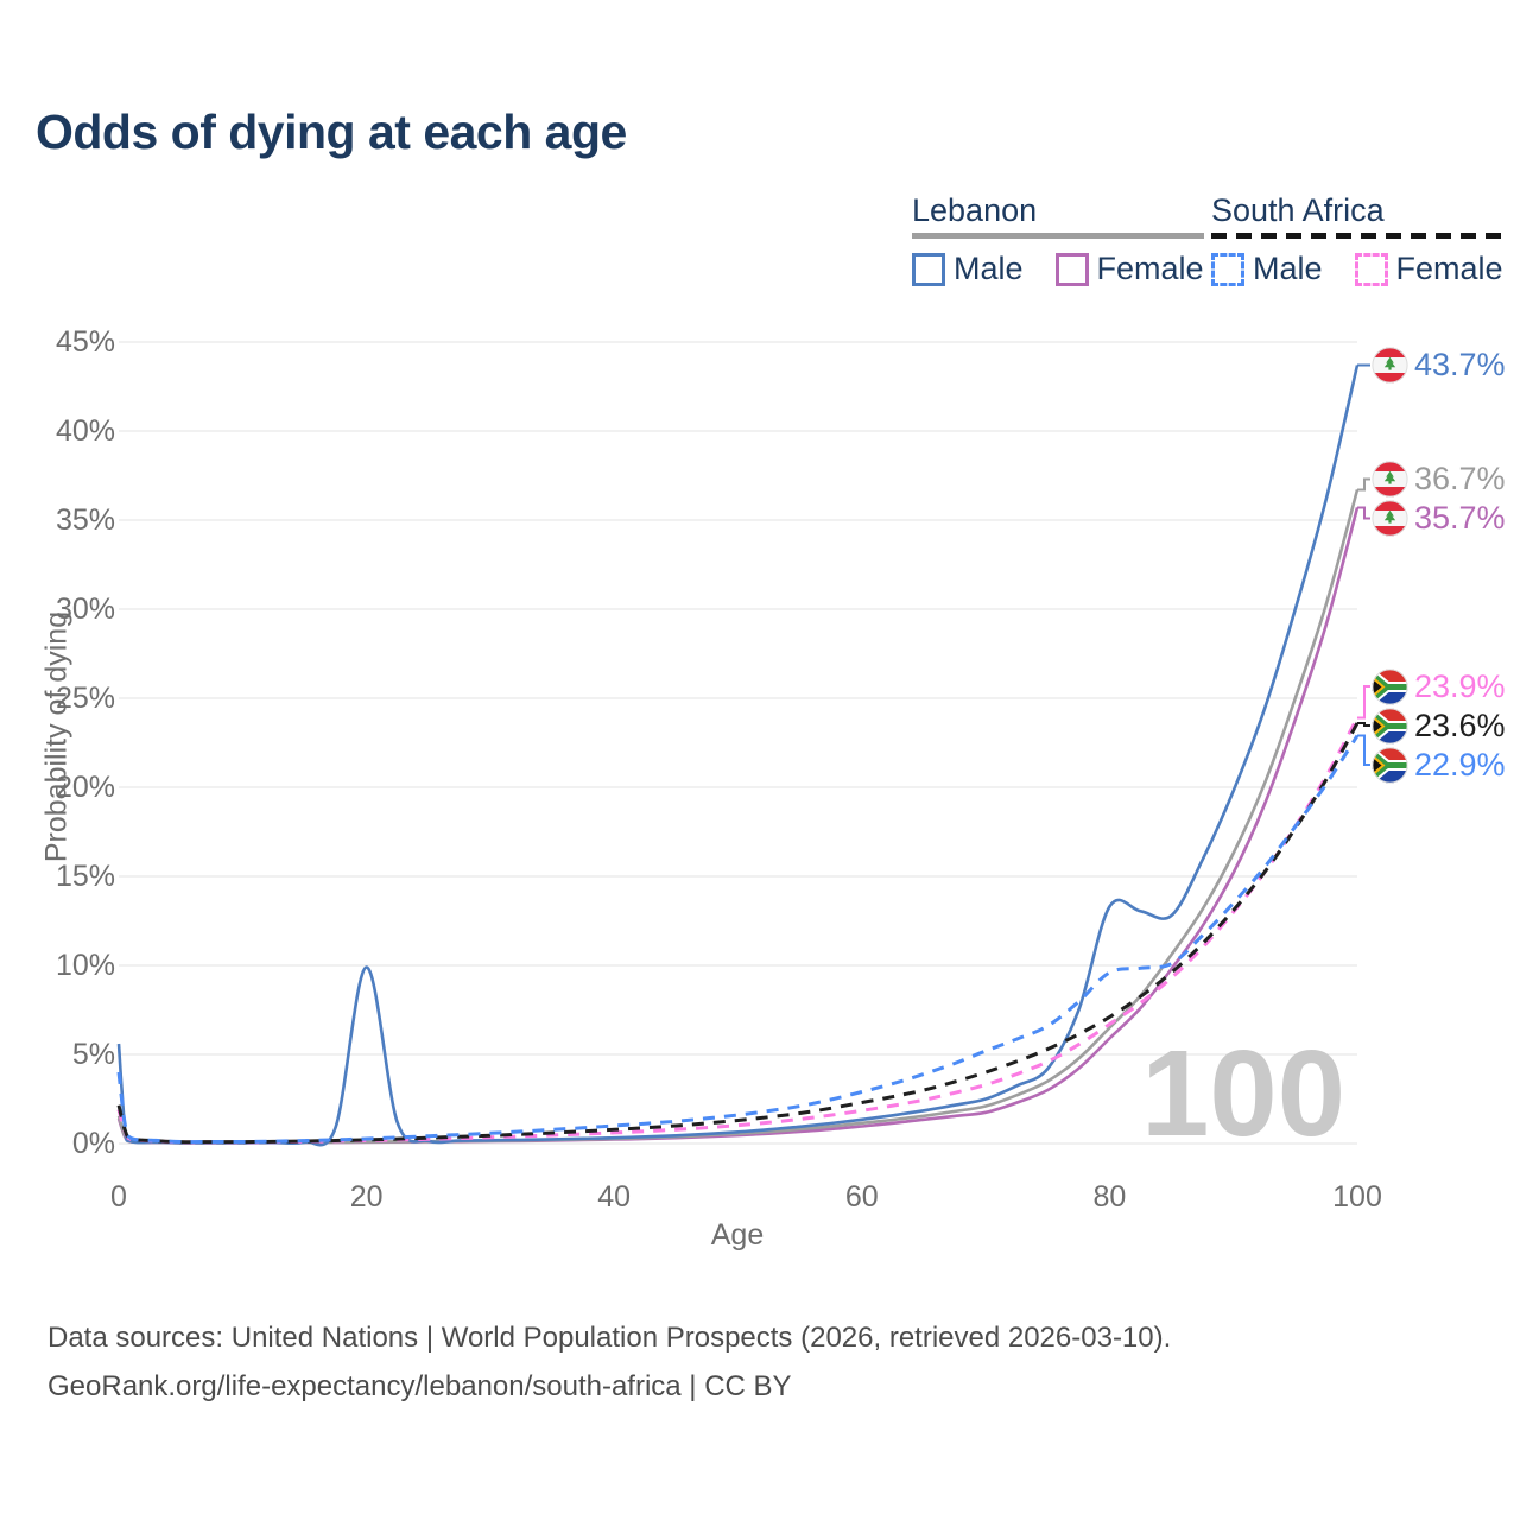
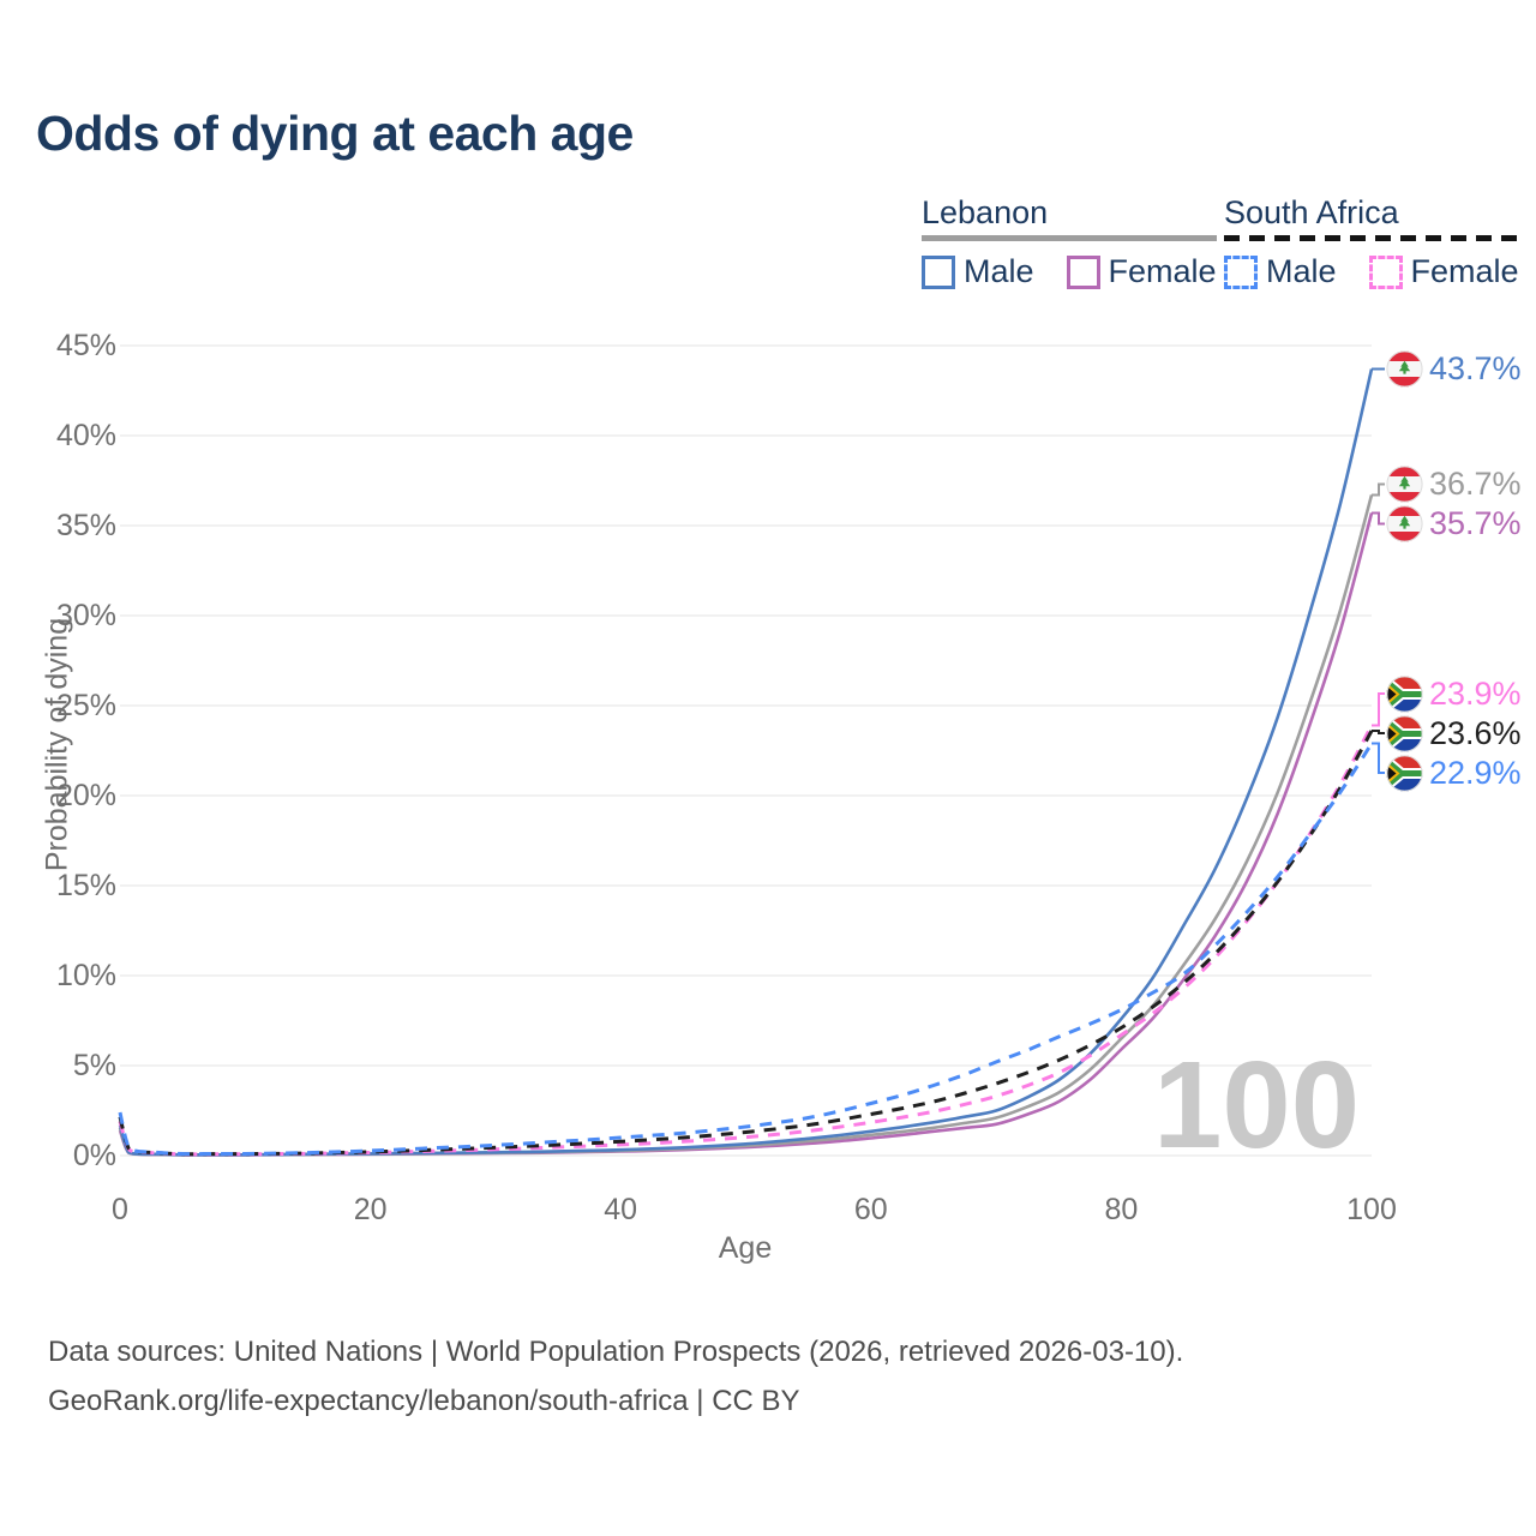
Lebanon Male/0: 5.6% -> 1.7%
South Africa Male/0: 4.0% -> 2.4%
Lebanon Male/20: 9.9% -> 0.1%
Lebanon Male/80: 13.3% -> 7.6%
South Africa Male/80: 9.6% -> 8.1%
